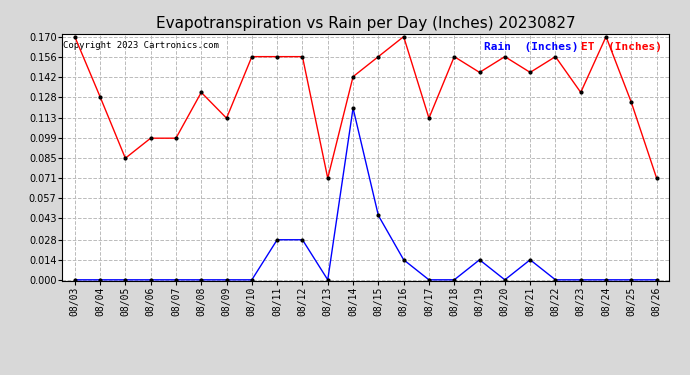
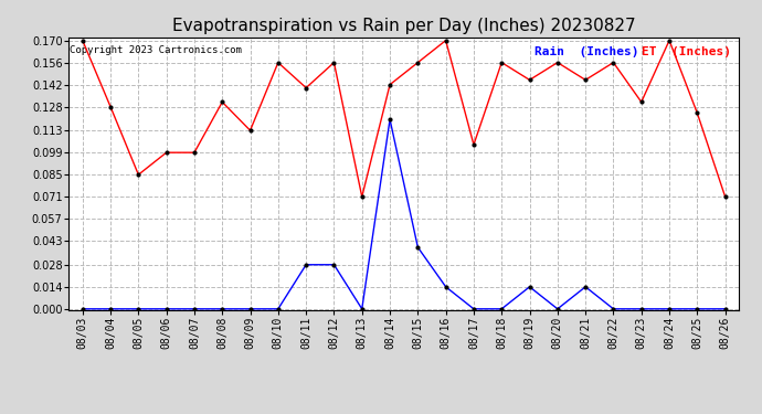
ET (Inches)/08/11: 0.156 -> 0.140
Rain (Inches)/08/15: 0.045 -> 0.039
ET (Inches)/08/17: 0.113 -> 0.104
